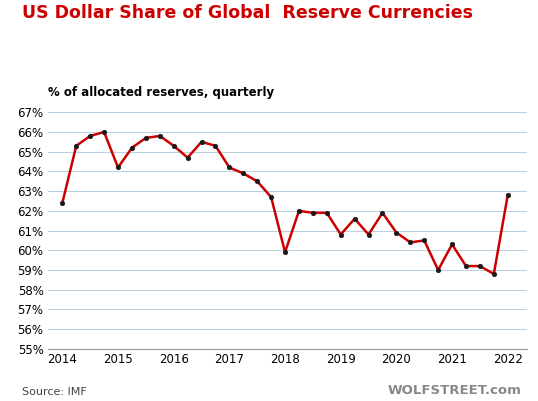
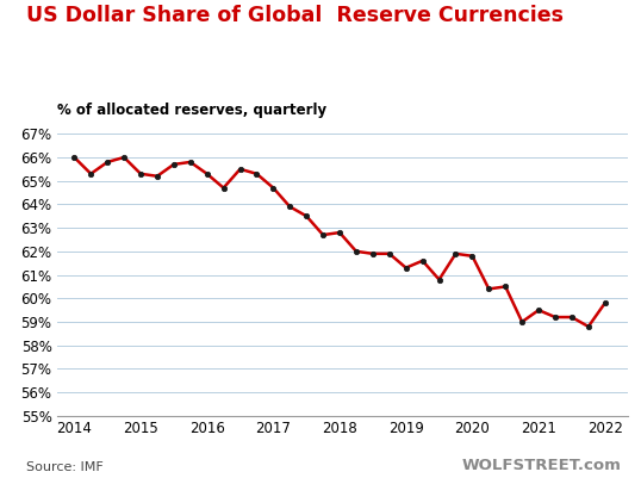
2014: 62.4% -> 66.0%
2015: 64.2% -> 65.3%
2017: 64.2% -> 64.7%
2018: 59.9% -> 62.8%
2019: 60.8% -> 61.3%
2020: 60.9% -> 61.8%
2021: 60.3% -> 59.5%
2022: 62.8% -> 59.8%
